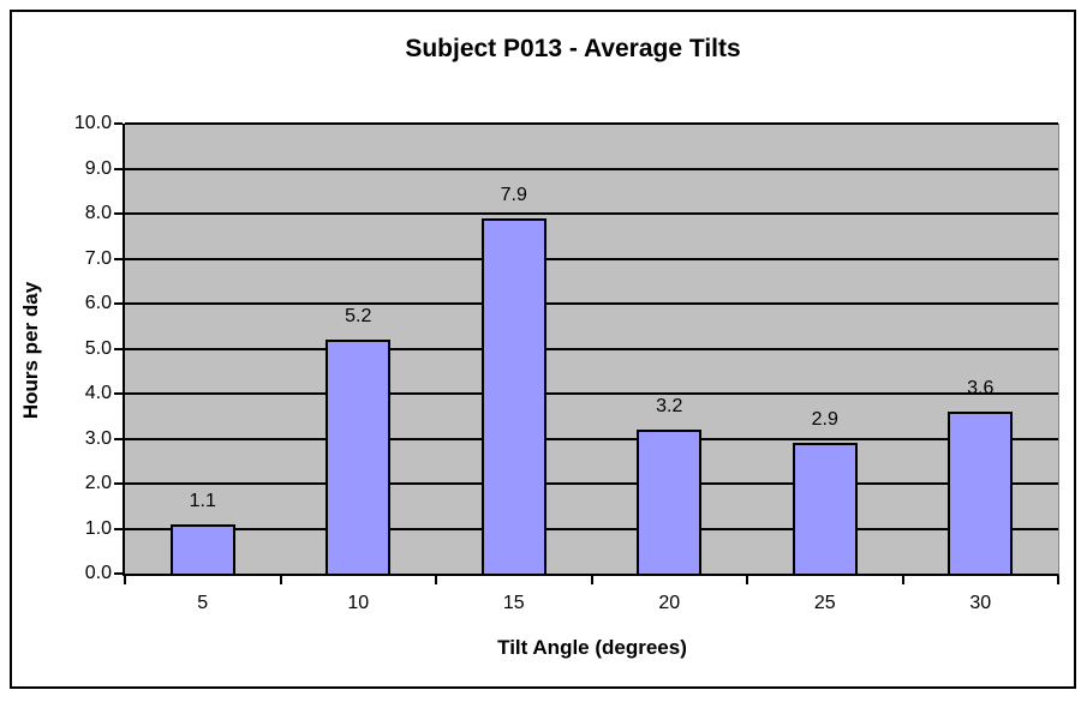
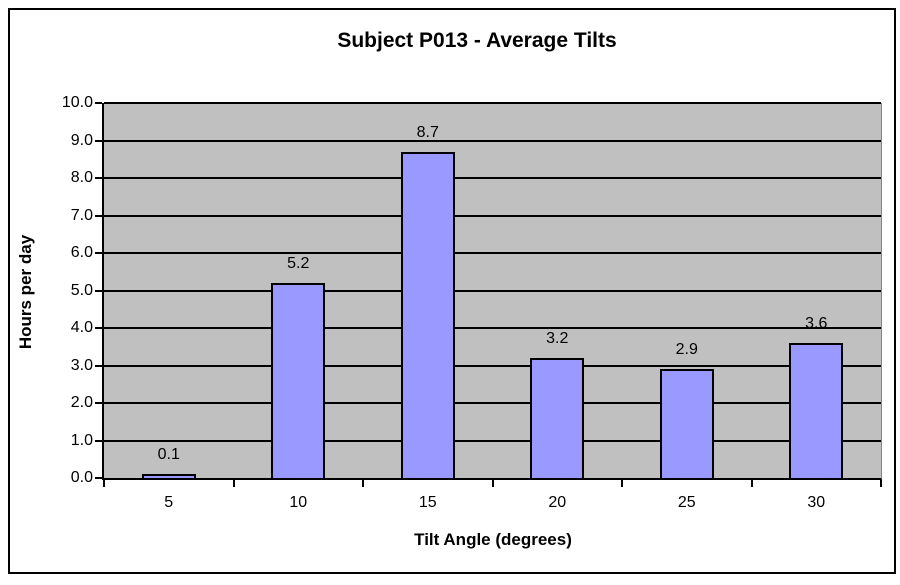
5: 1.1 -> 0.1
15: 7.9 -> 8.7
